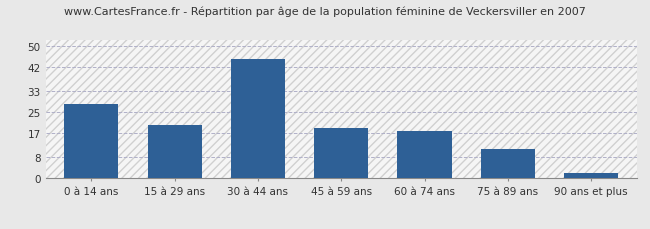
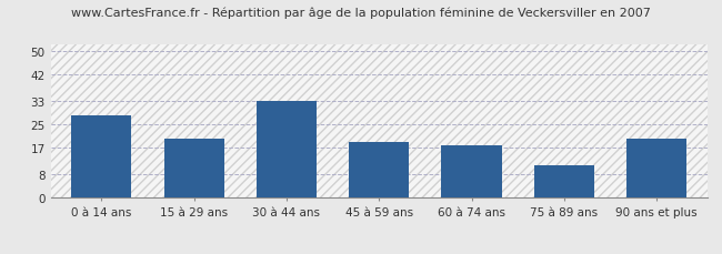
30 à 44 ans: 45 -> 33
90 ans et plus: 2 -> 20
